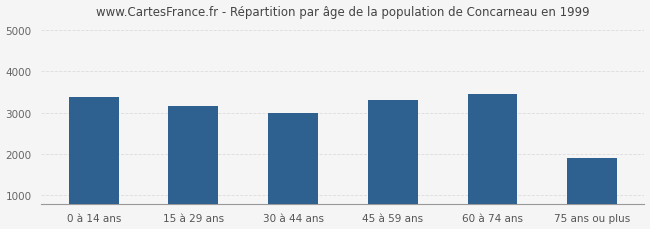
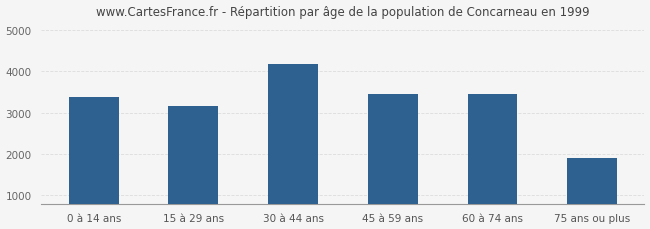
30 à 44 ans: 3000 -> 4170
45 à 59 ans: 3300 -> 3460
